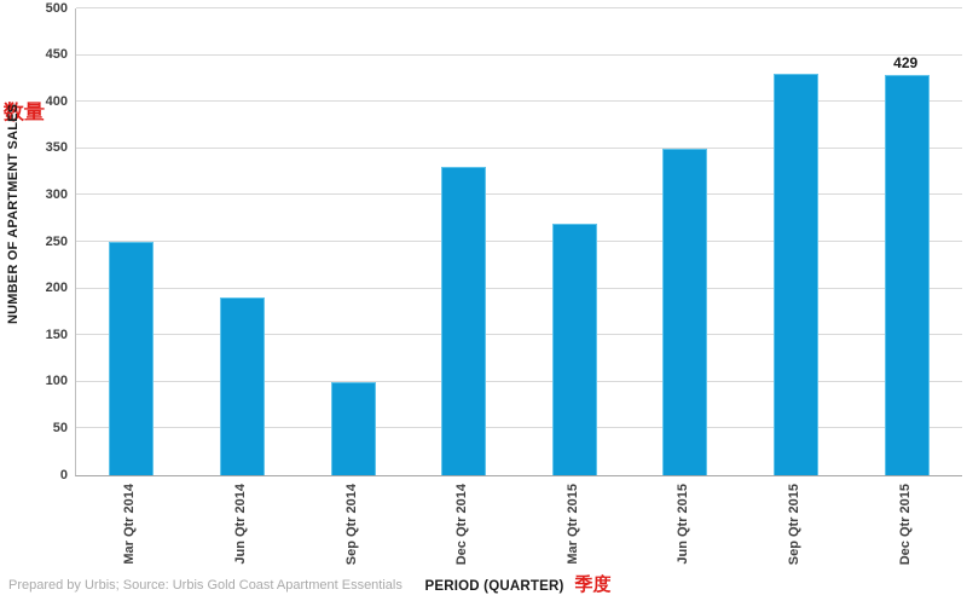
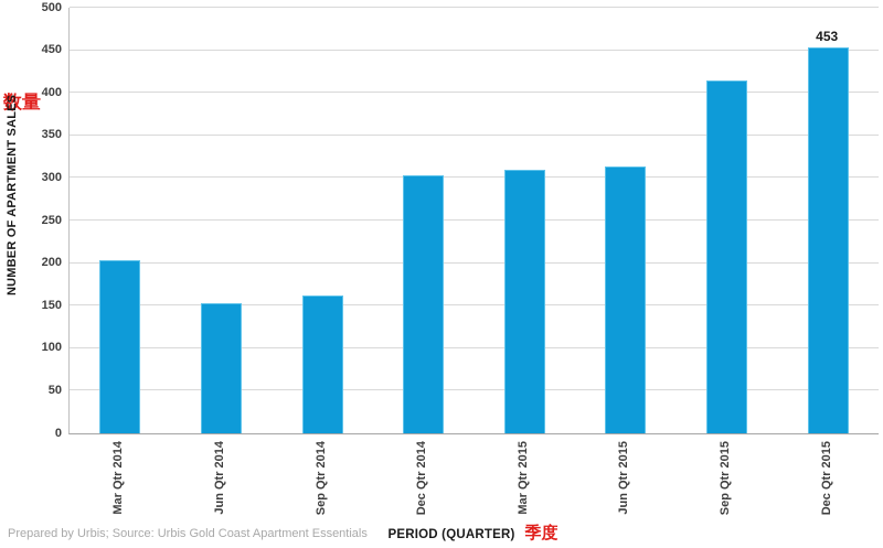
Mar Qtr 2014: 250 -> 200
Jun Qtr 2014: 190 -> 150
Sep Qtr 2014: 100 -> 160
Dec Qtr 2014: 330 -> 300
Mar Qtr 2015: 270 -> 310
Jun Qtr 2015: 350 -> 310
Sep Qtr 2015: 430 -> 420
Dec Qtr 2015: 429 -> 453
